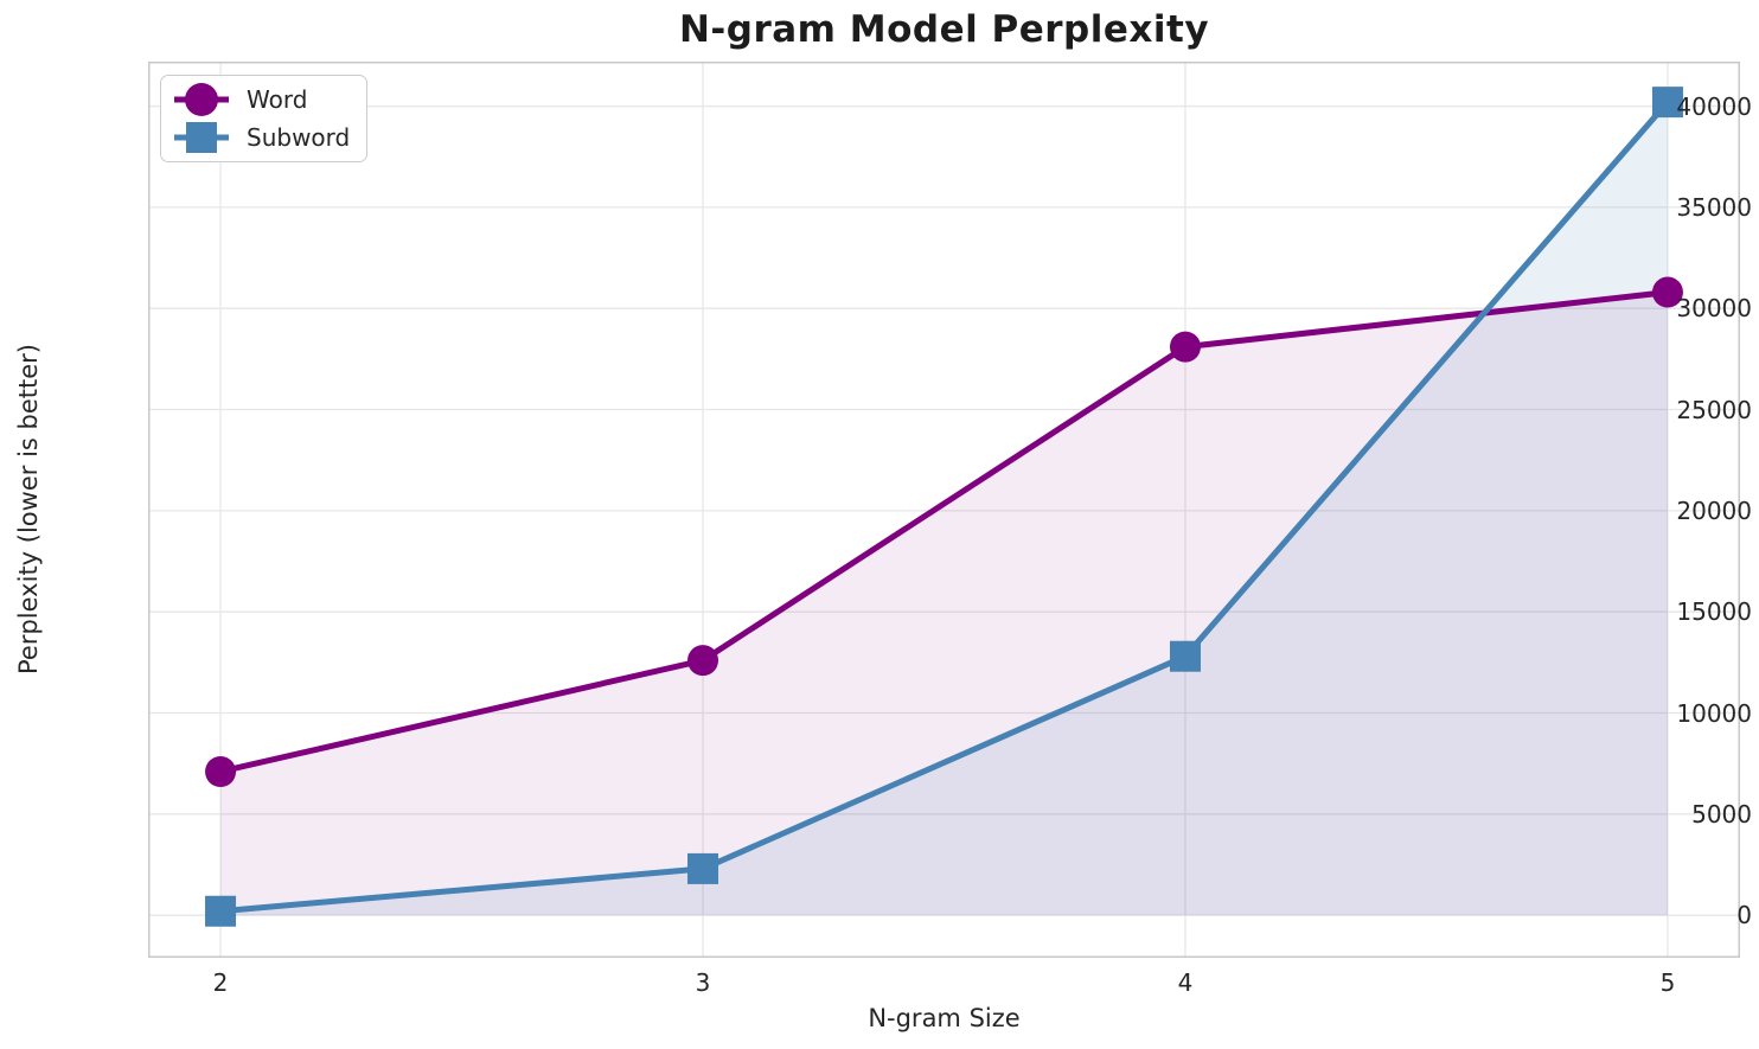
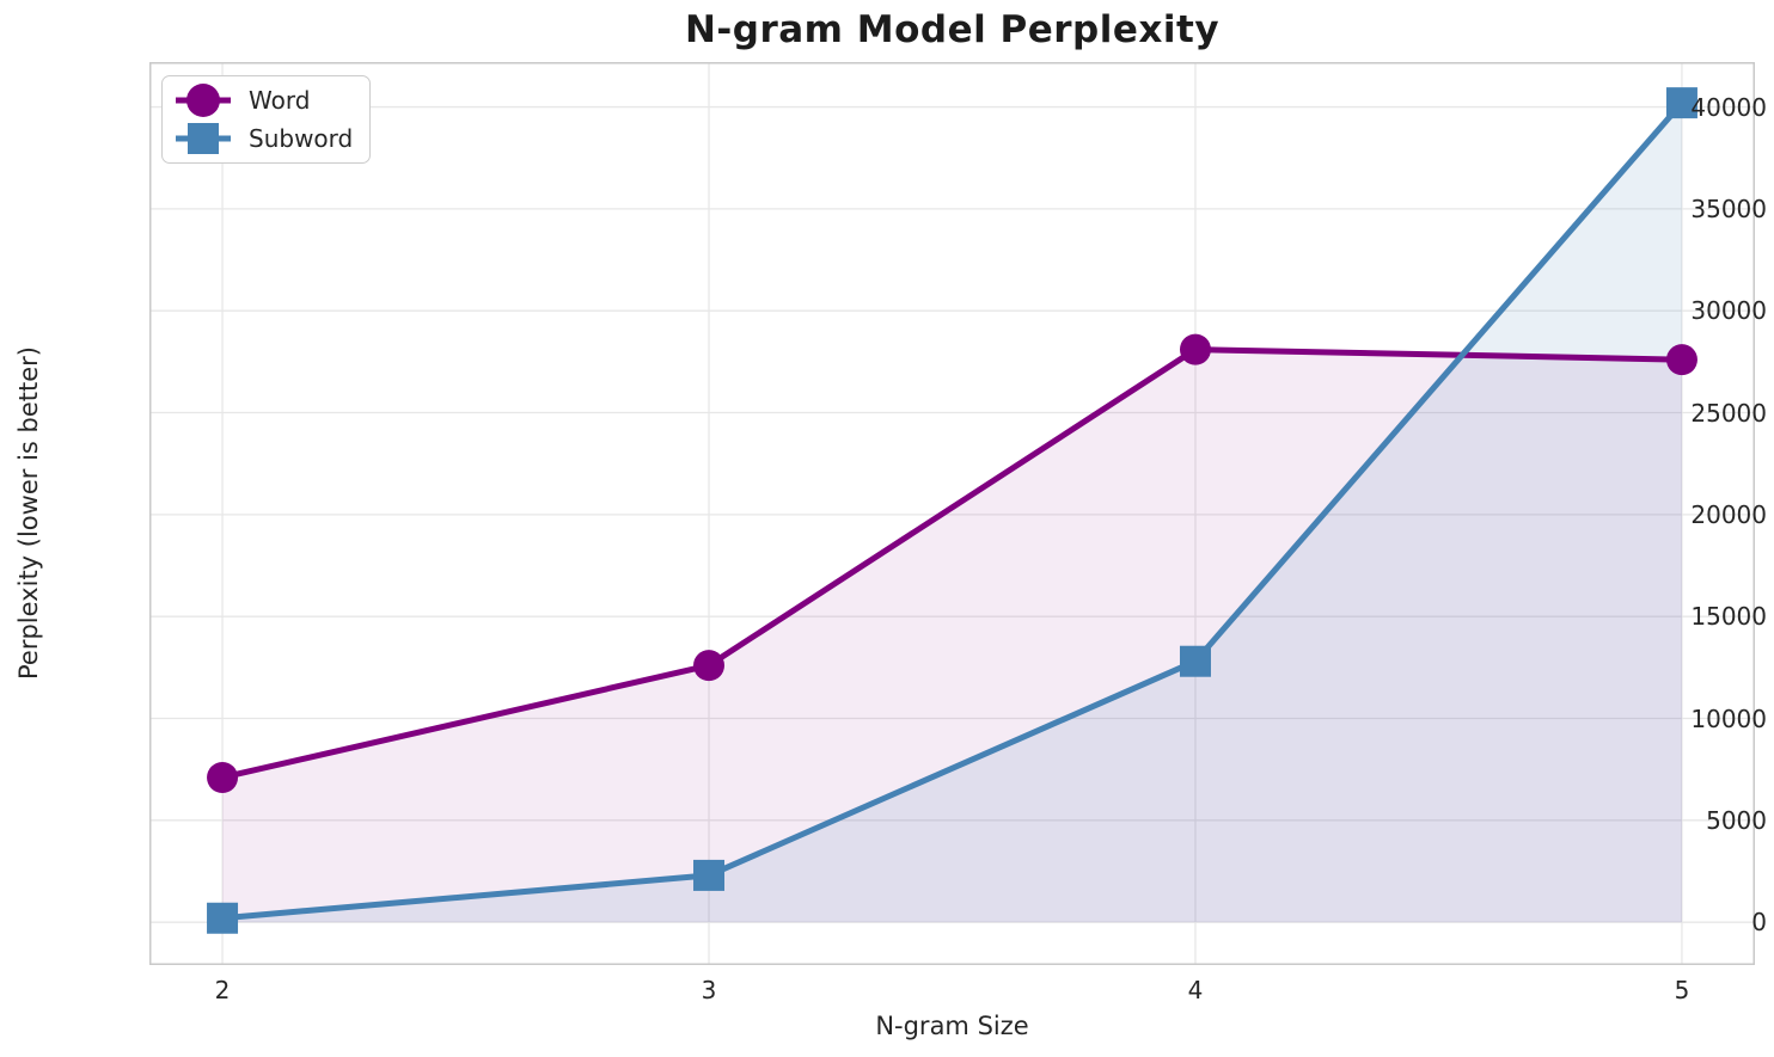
Word/5: 30800 -> 27600
